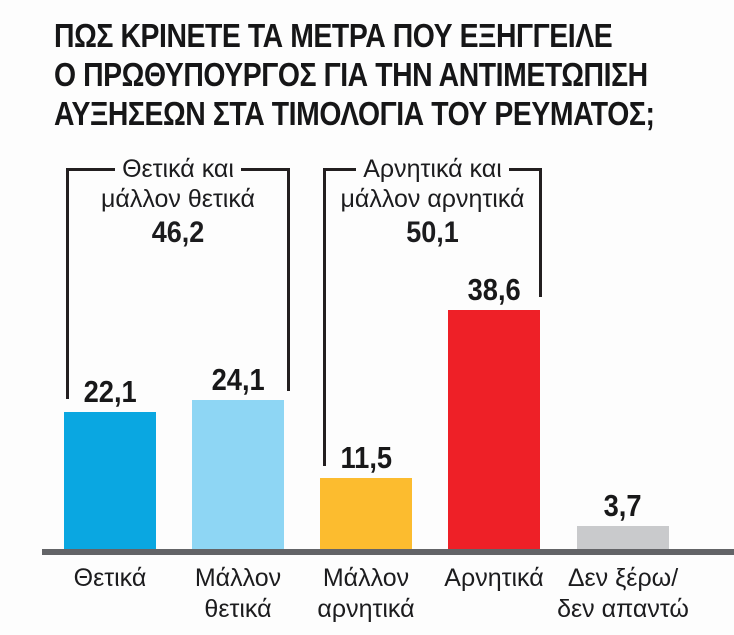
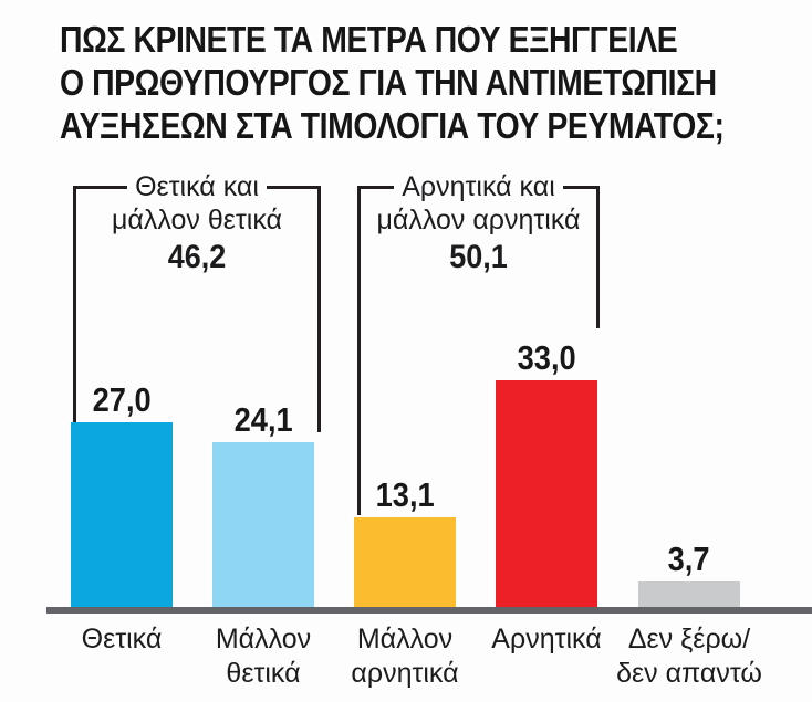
Θετικά: 22,1 -> 27,0
Μάλλον αρνητικά: 11,5 -> 13,1
Αρνητικά: 38,6 -> 33,0
